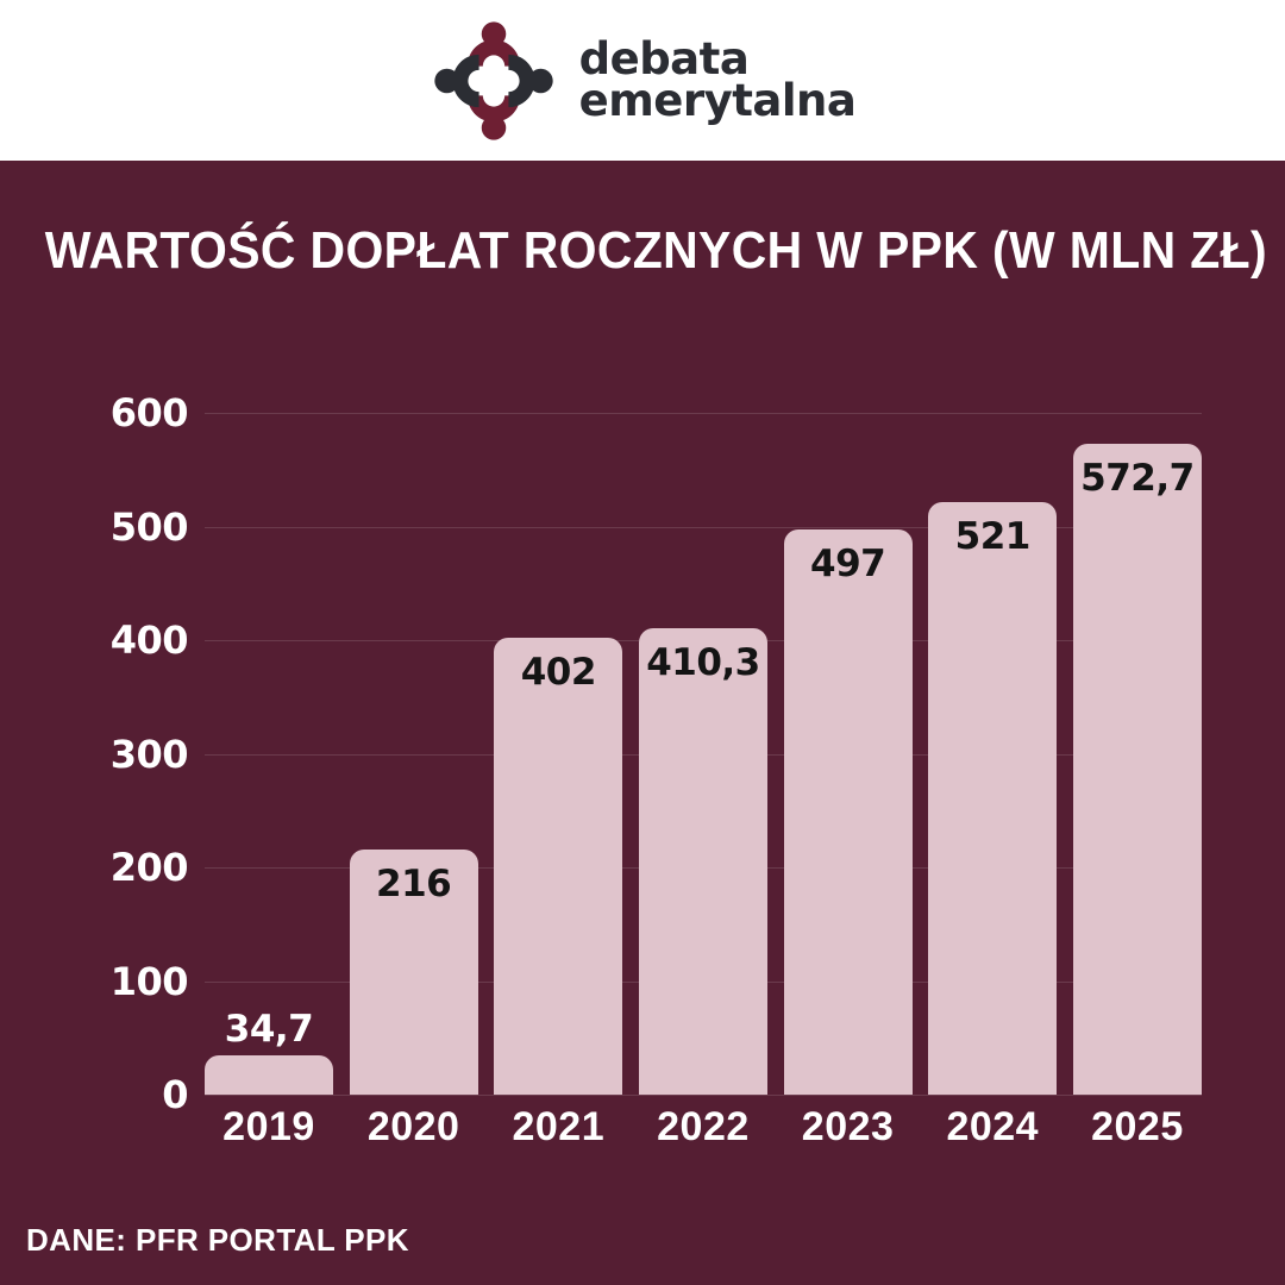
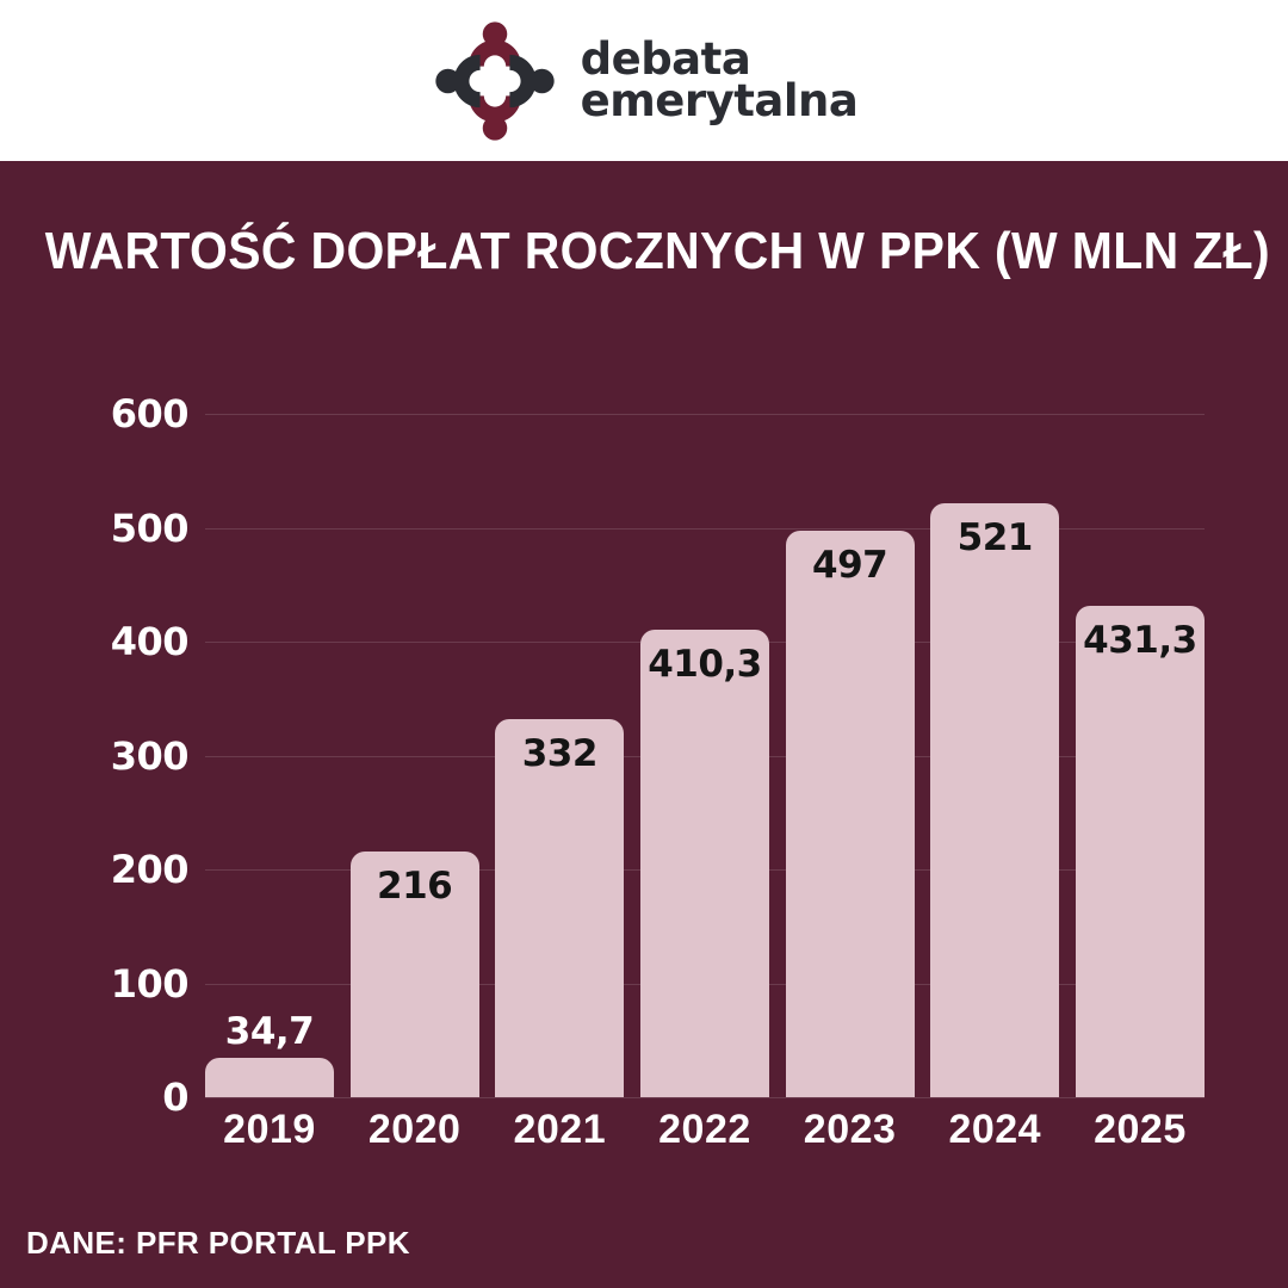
2021: 402 -> 332
2025: 572,7 -> 431,3
